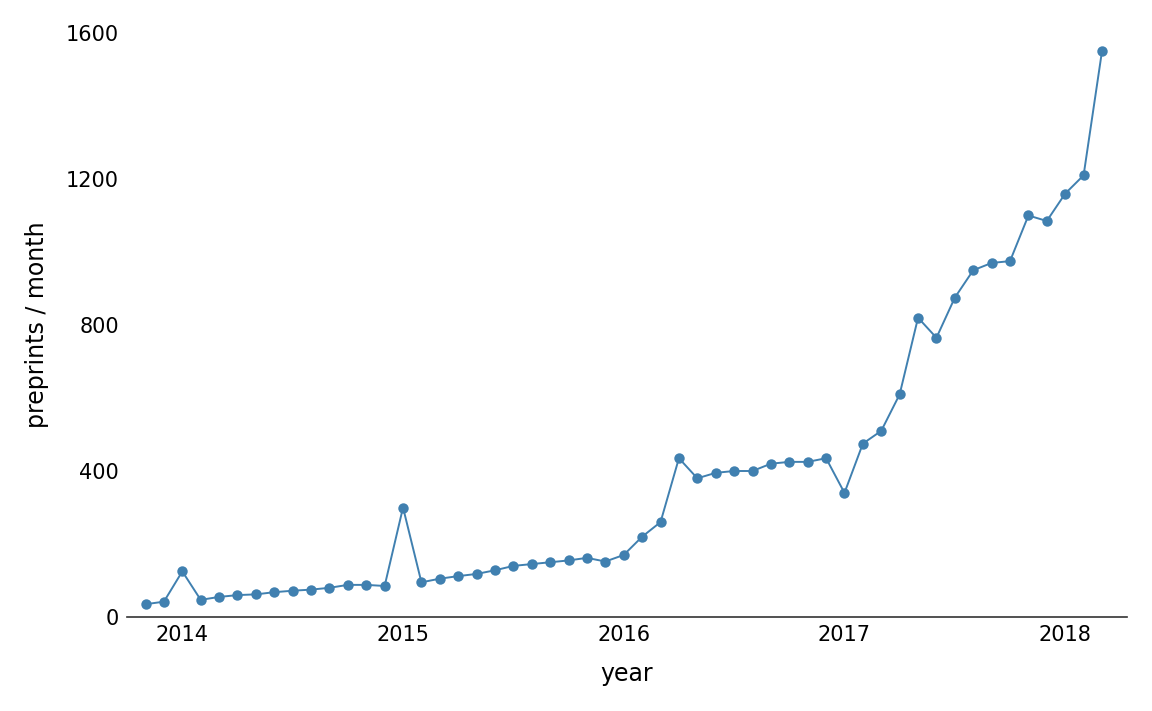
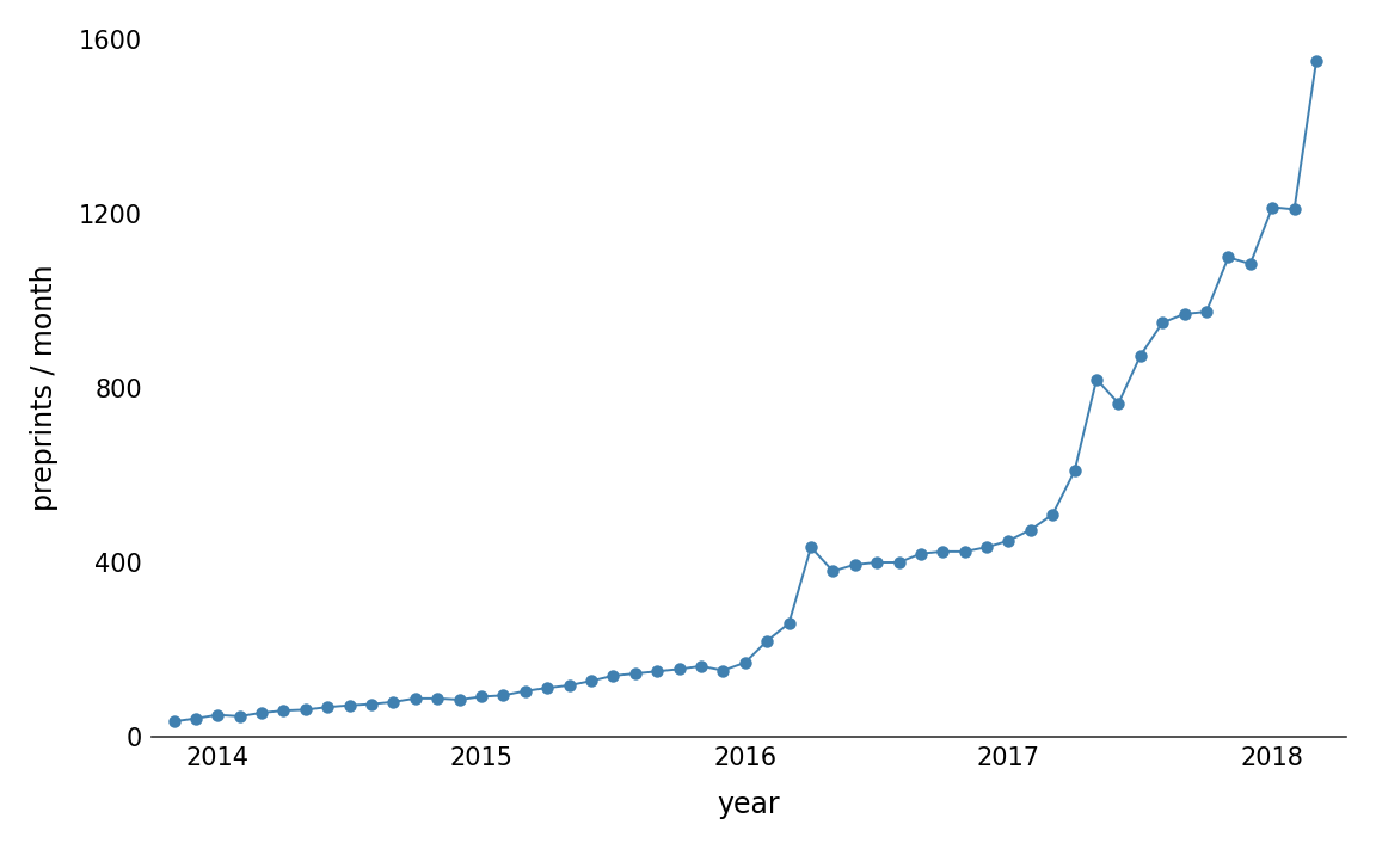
2014: 125 -> 50
2015: 300 -> 92
2017: 340 -> 450
2018: 1160 -> 1215
